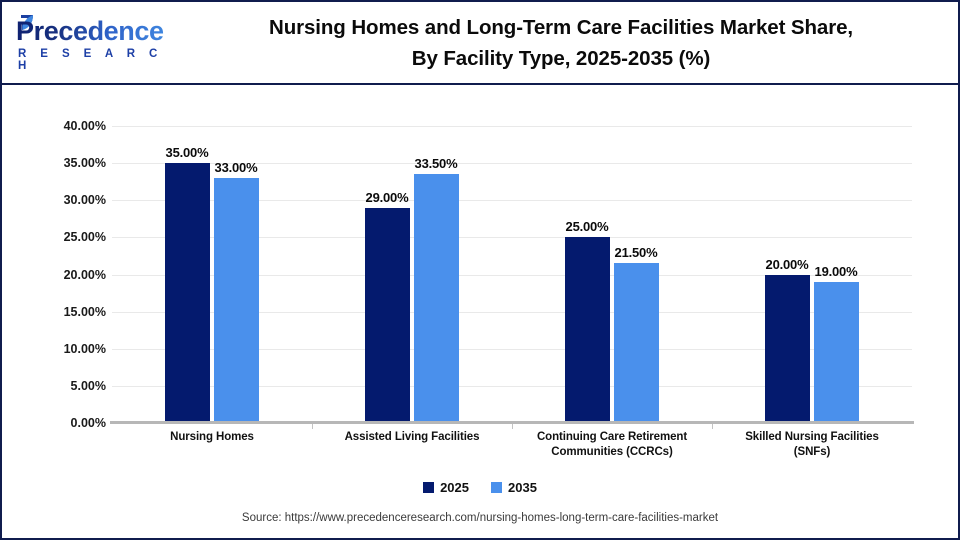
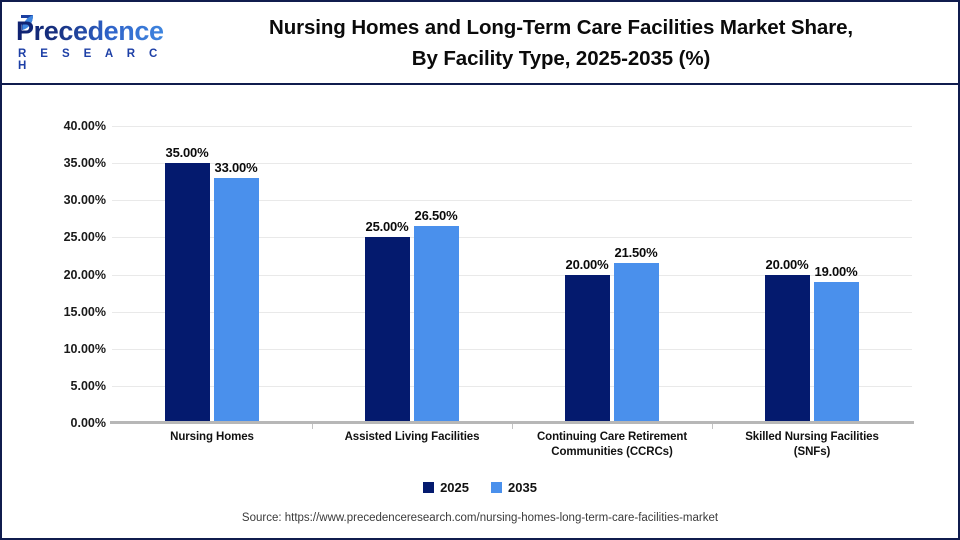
2025/Assisted Living Facilities: 29.00% -> 25.00%
2035/Assisted Living Facilities: 33.50% -> 26.50%
2025/Continuing Care Retirement Communities (CCRCs): 25.00% -> 20.00%
